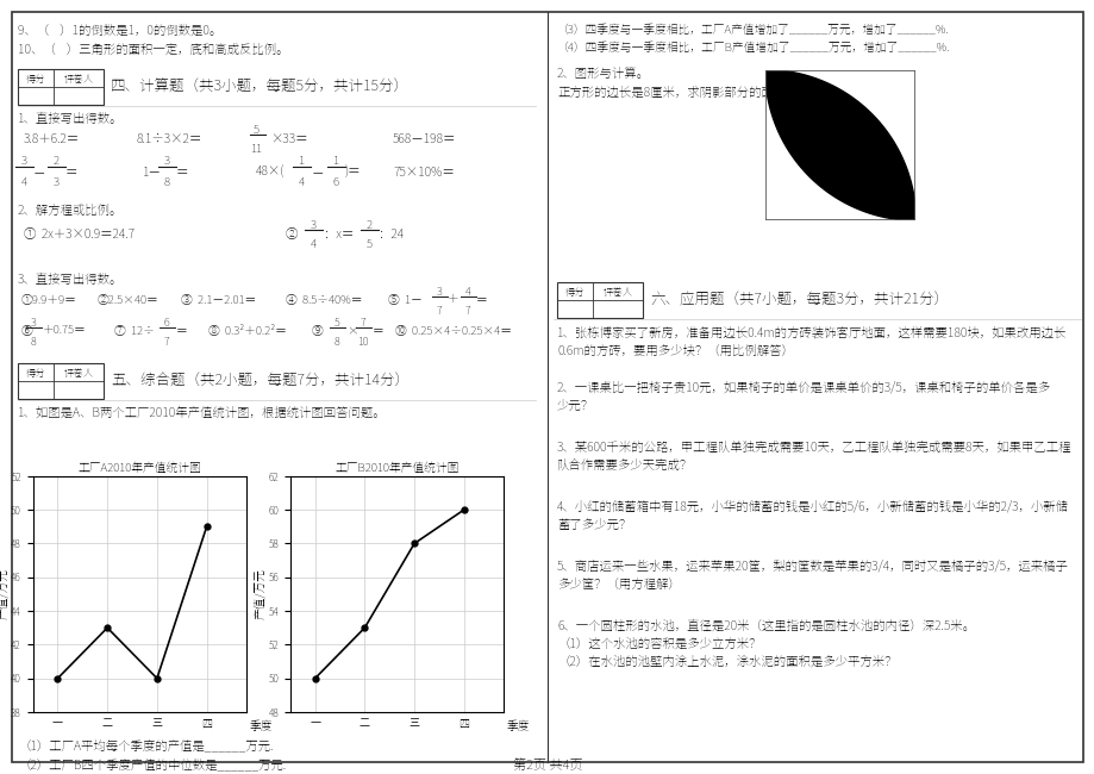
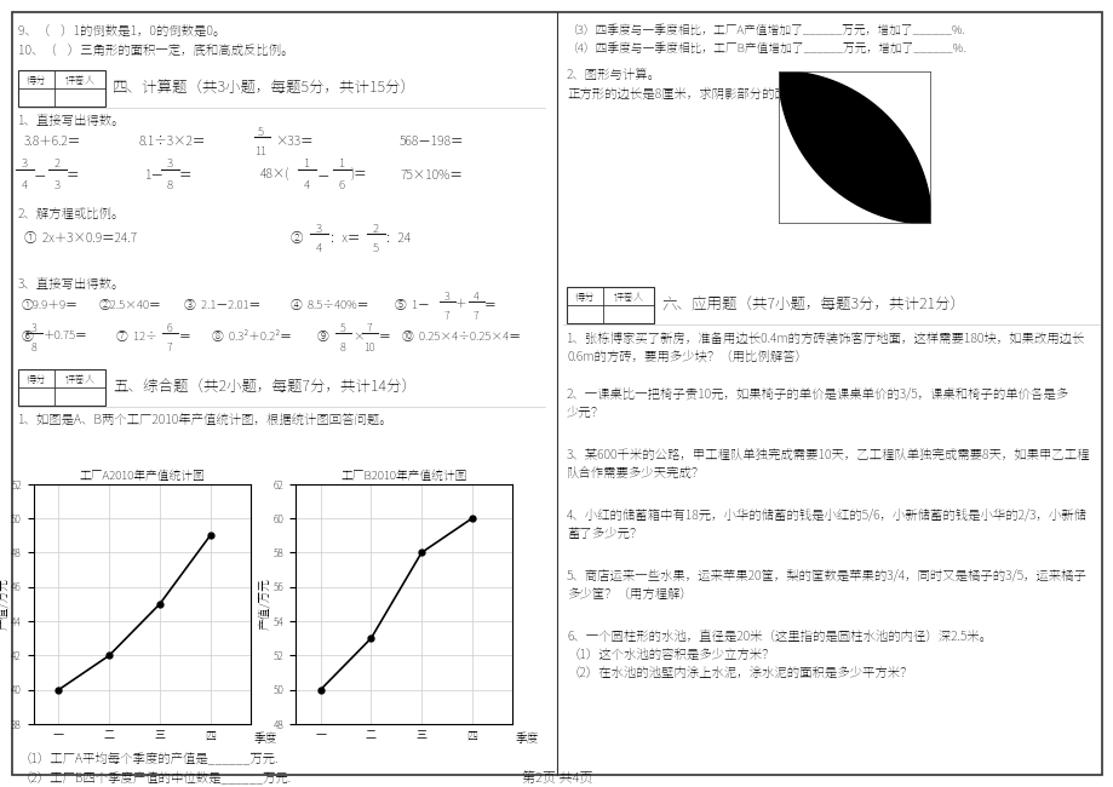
工厂A2010年产值统计图/二: 43 -> 42
工厂A2010年产值统计图/三: 40 -> 45
